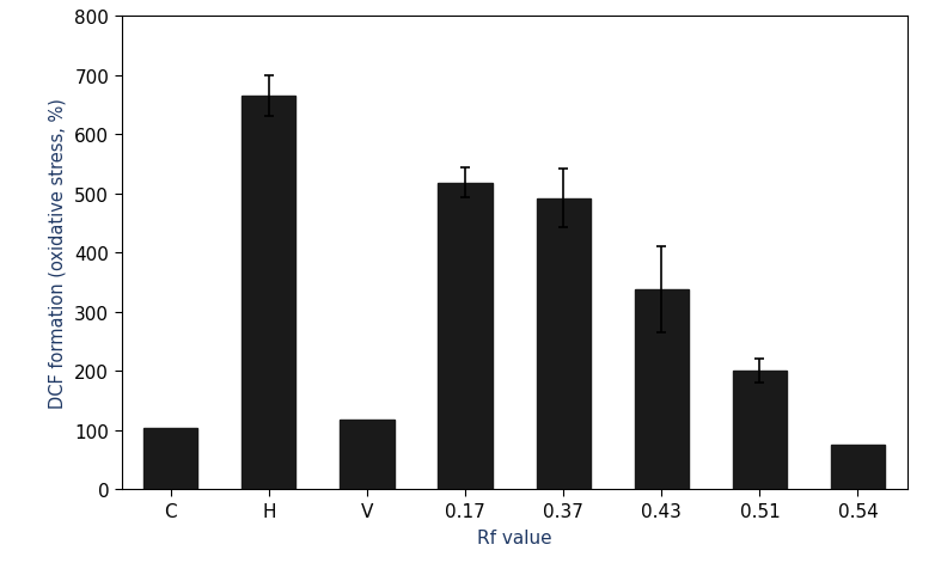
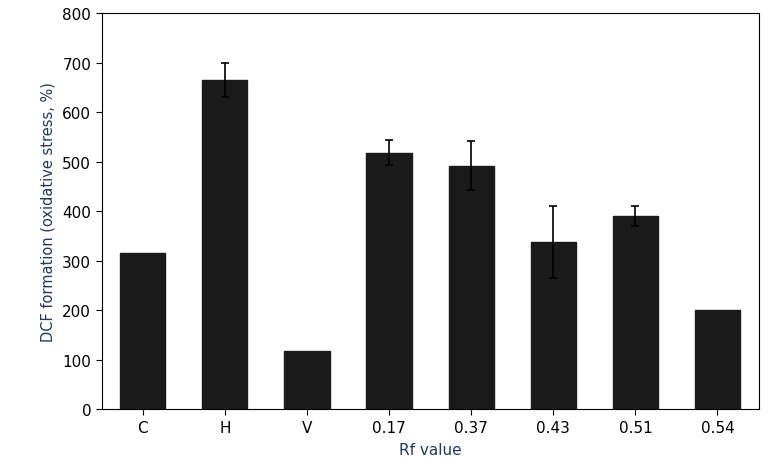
C: 103 -> 315
0.51: 200 -> 390
0.54: 75 -> 200
